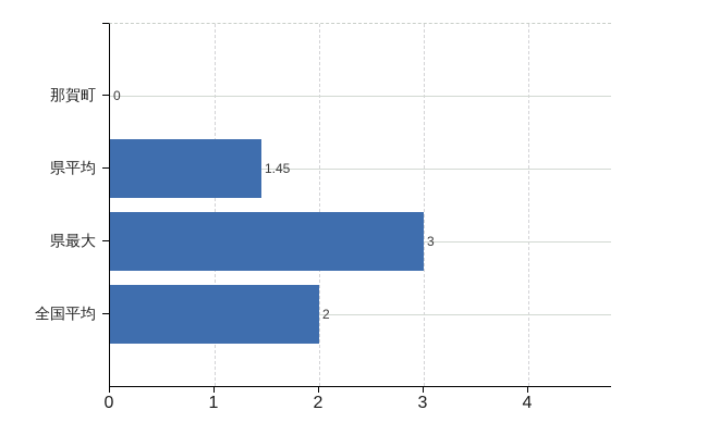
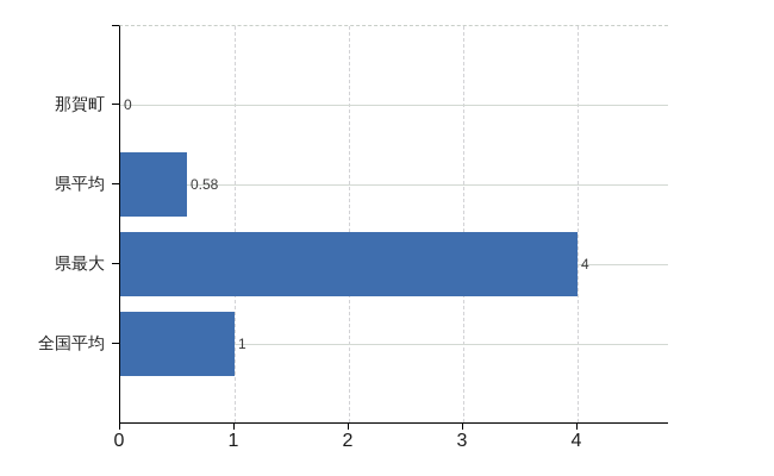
県平均: 1.45 -> 0.58
県最大: 3 -> 4
全国平均: 2 -> 1
